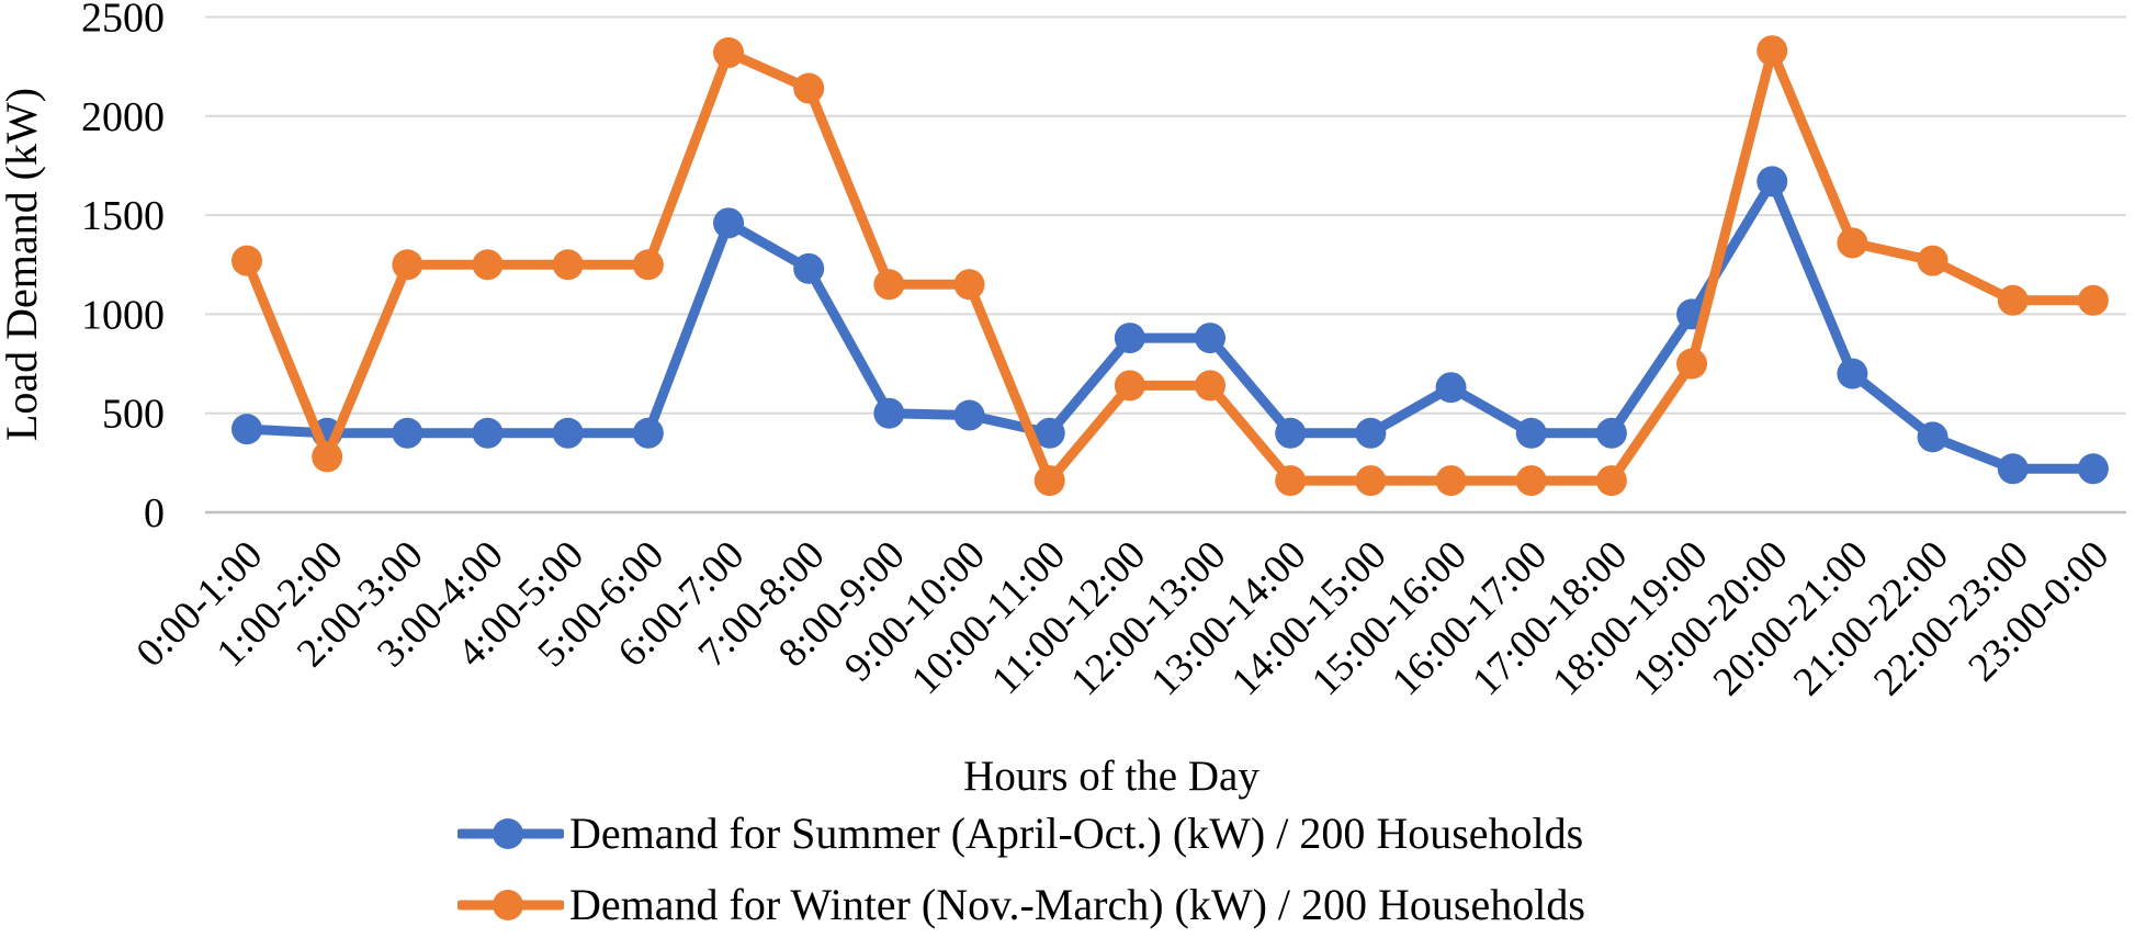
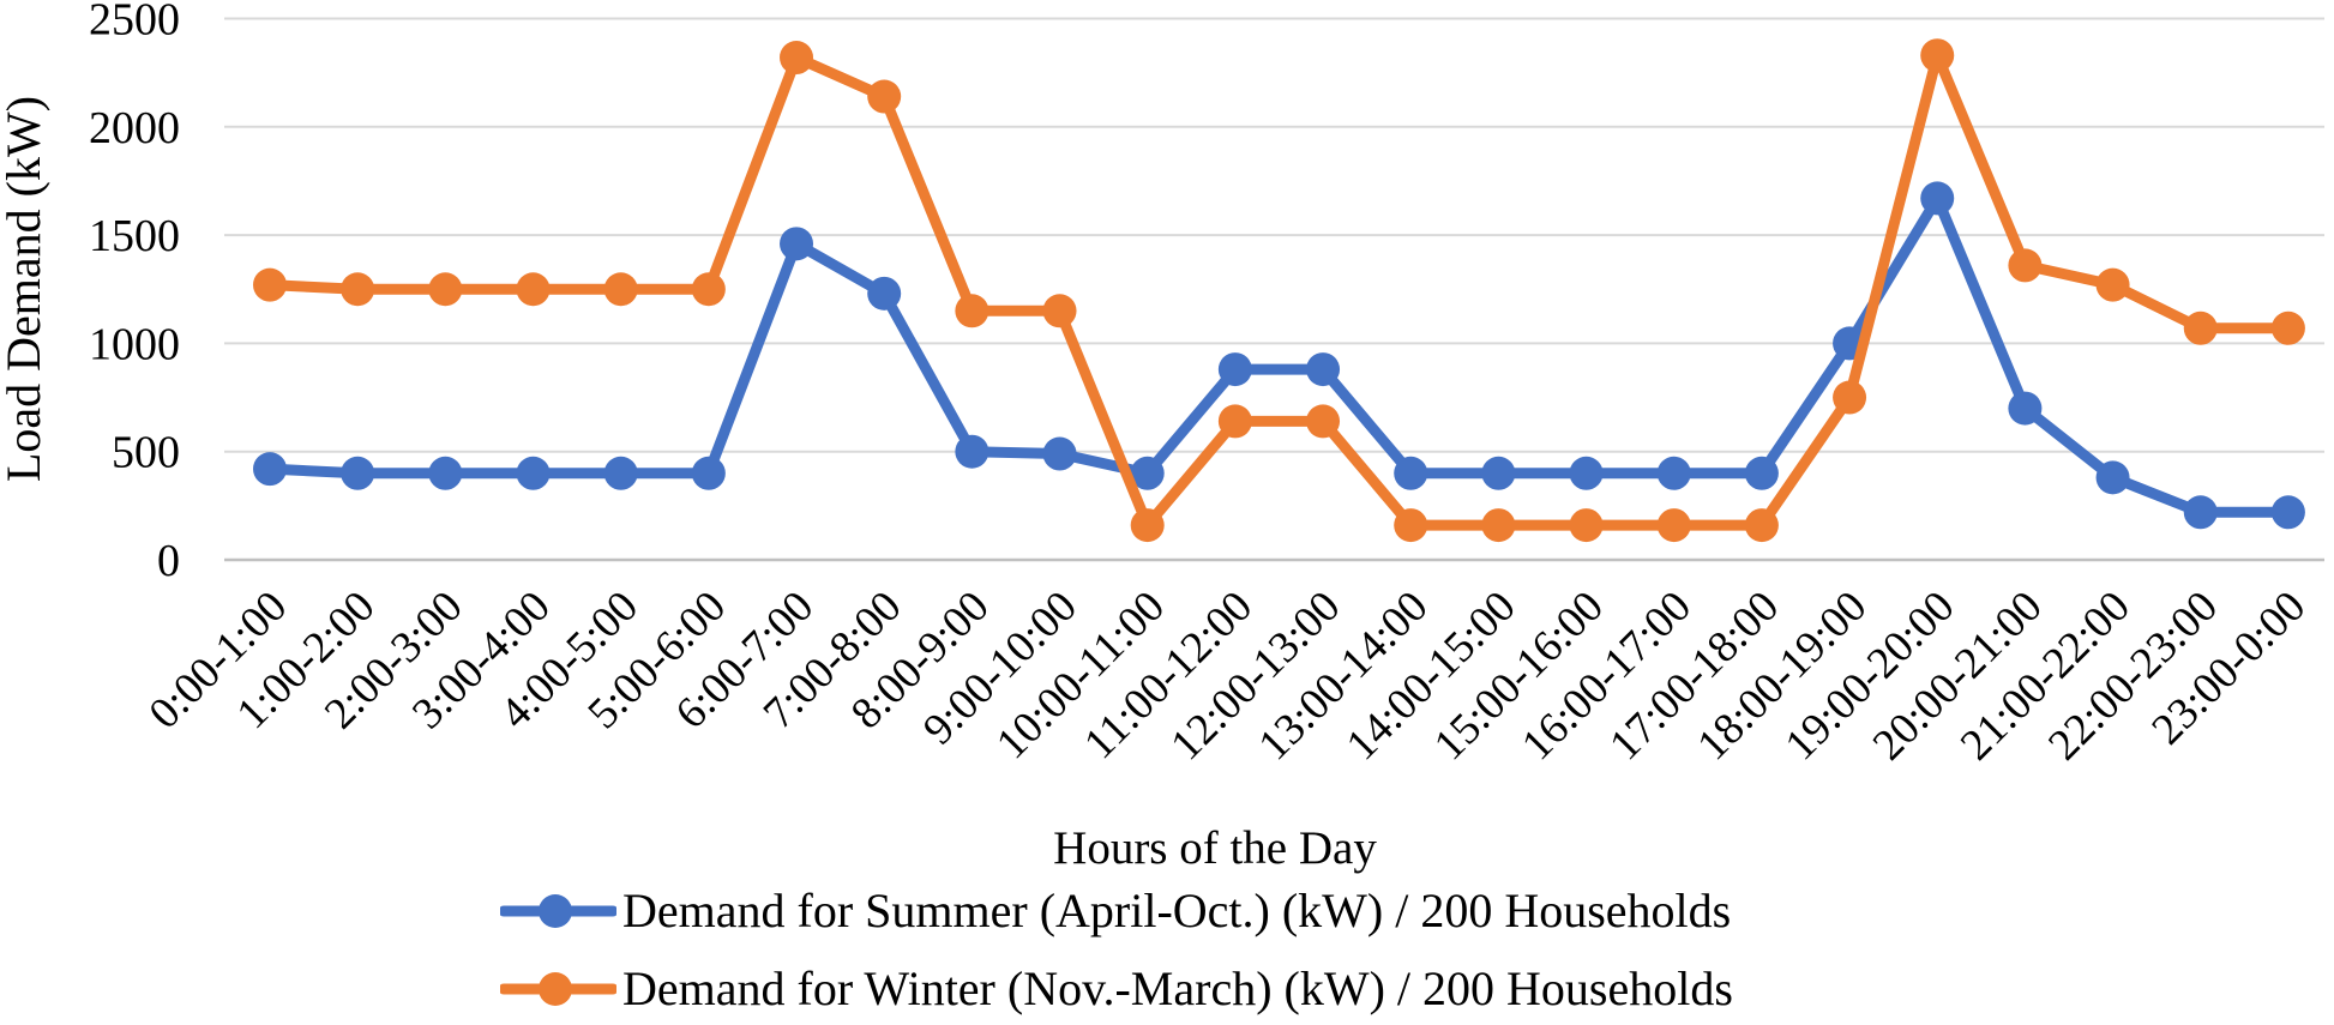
Demand for Winter (Nov.-March) (kW) / 200 Households/1:00-2:00: 280 -> 1250
Demand for Summer (April-Oct.) (kW) / 200 Households/15:00-16:00: 630 -> 400
